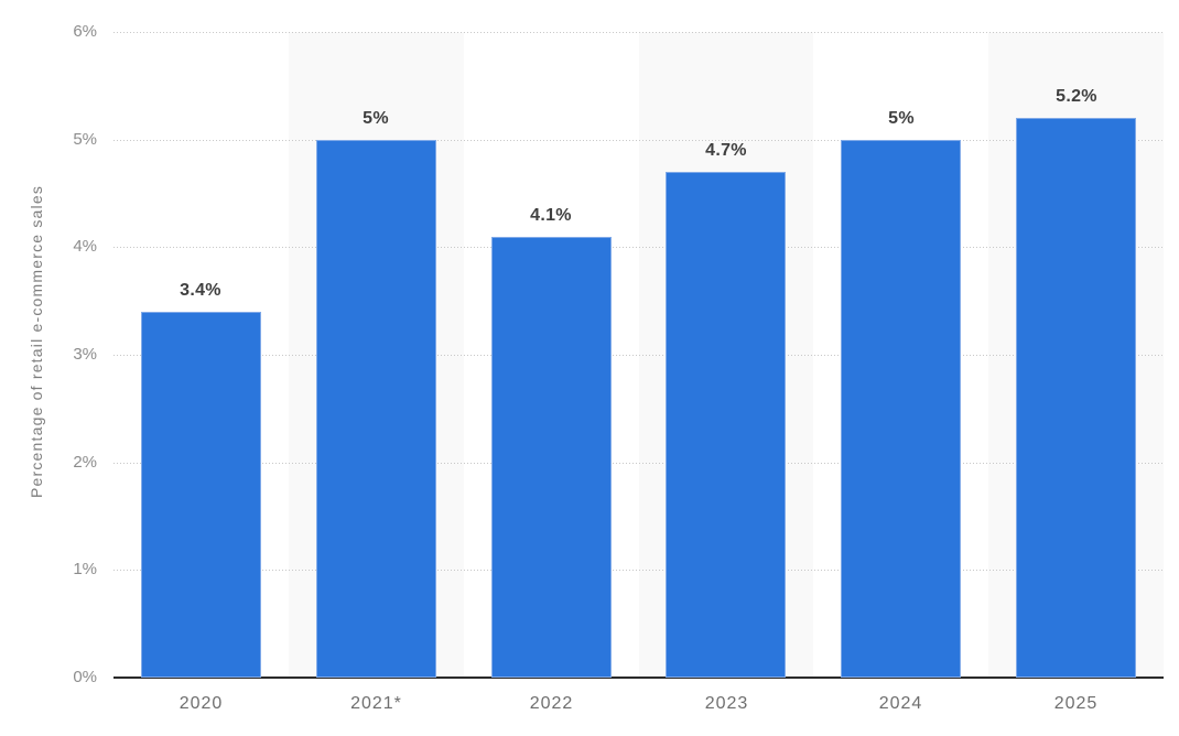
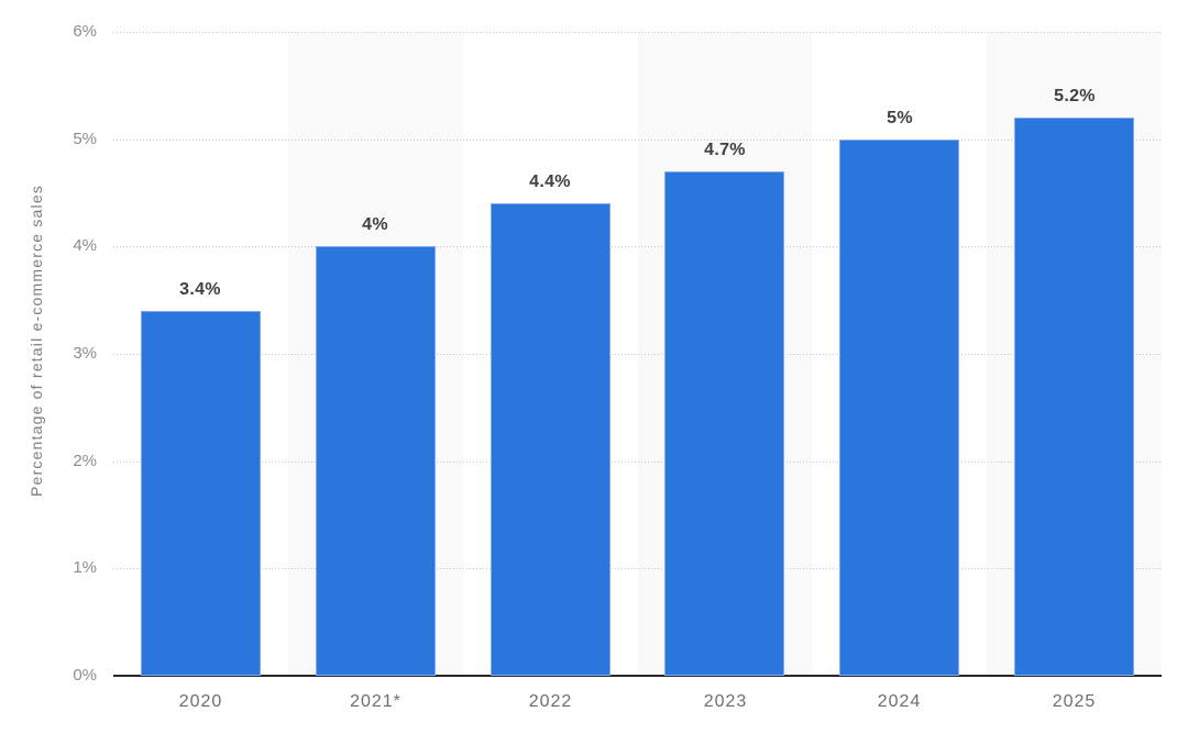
2021*: 5% -> 4%
2022: 4.1% -> 4.4%
